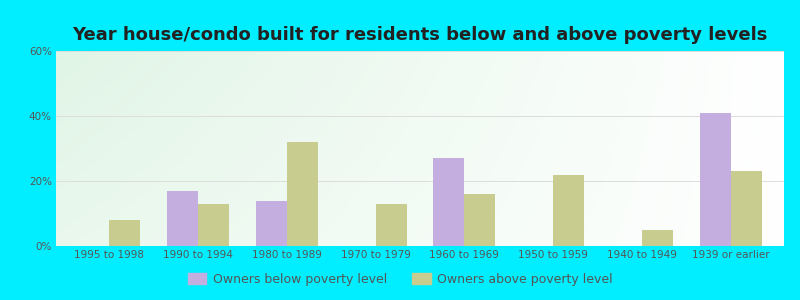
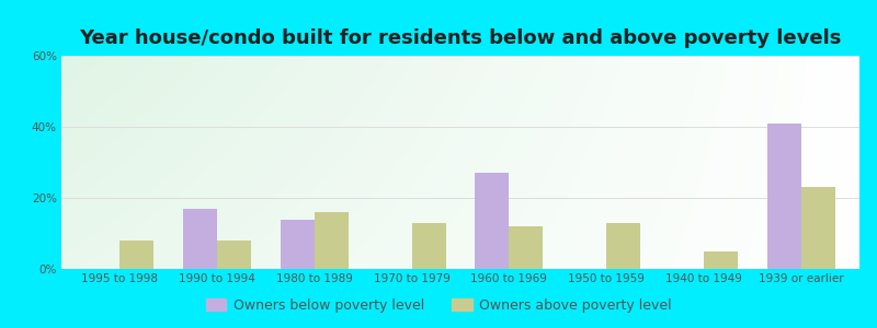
Owners above poverty level/1990 to 1994: 13% -> 8%
Owners above poverty level/1980 to 1989: 32% -> 16%
Owners above poverty level/1960 to 1969: 16% -> 12%
Owners above poverty level/1950 to 1959: 22% -> 13%
